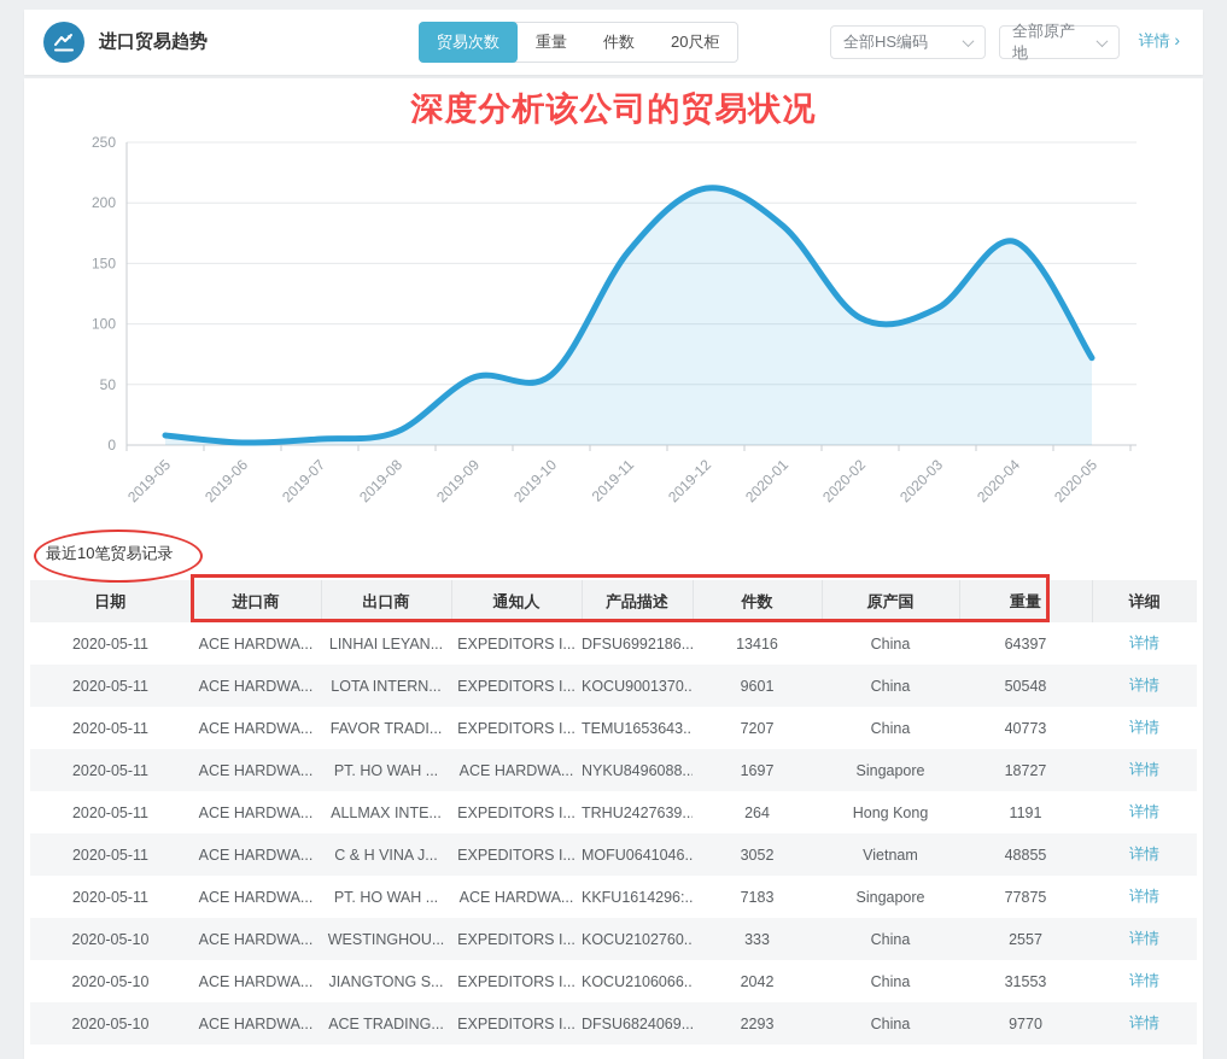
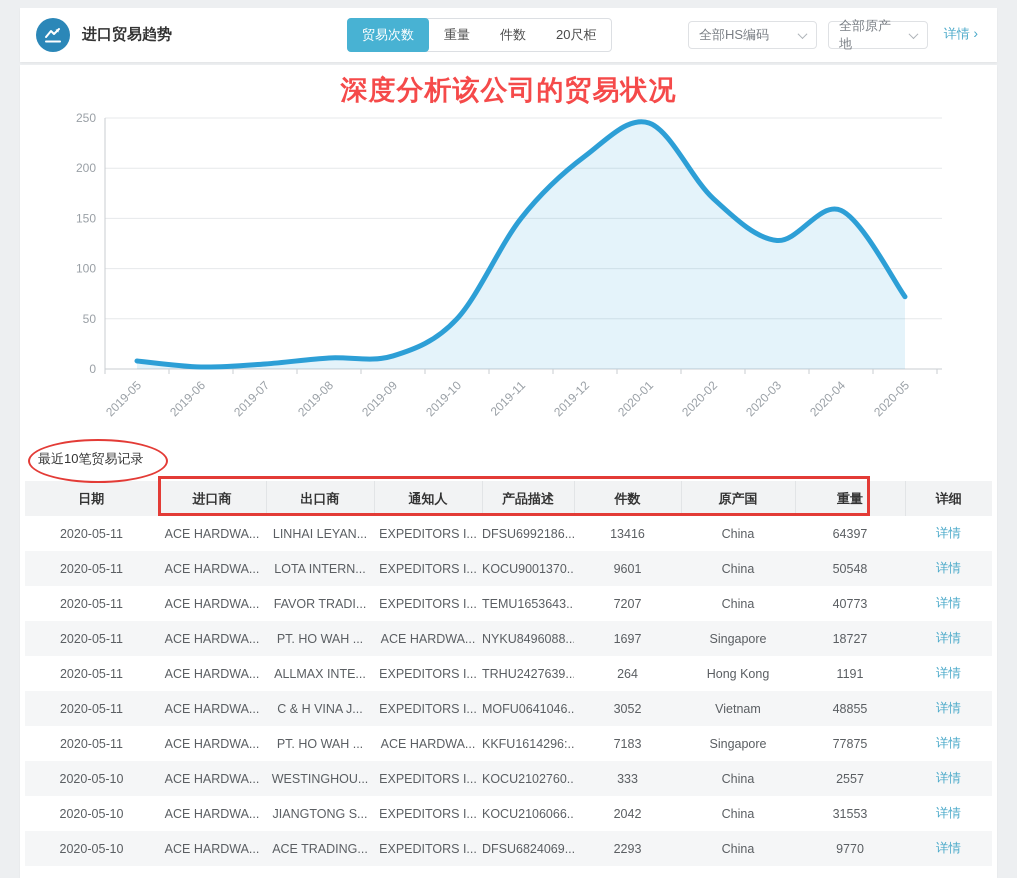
2019-09: 56 -> 13
2019-10: 58 -> 50
2019-11: 160 -> 150
2020-01: 181 -> 245
2020-02: 105 -> 170
2020-03: 113 -> 128
2020-04: 168 -> 158
